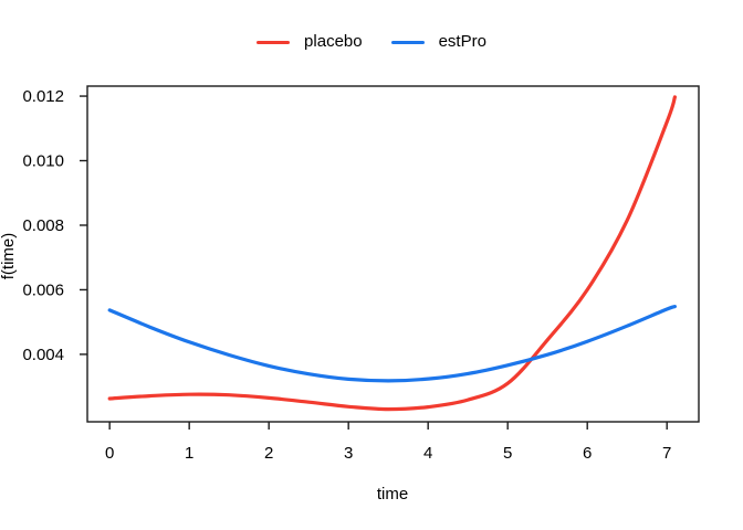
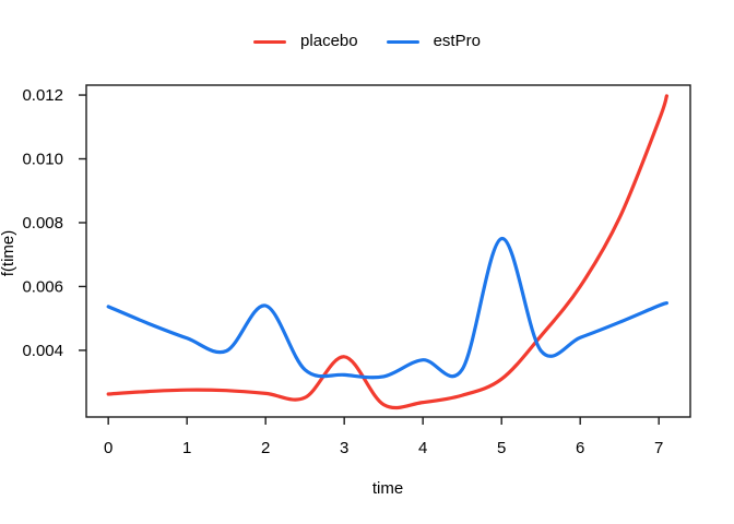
estPro/2: 0.0036 -> 0.0054
placebo/3: 0.0024 -> 0.0038
estPro/4: 0.0032 -> 0.0037
estPro/5: 0.0037 -> 0.0075
